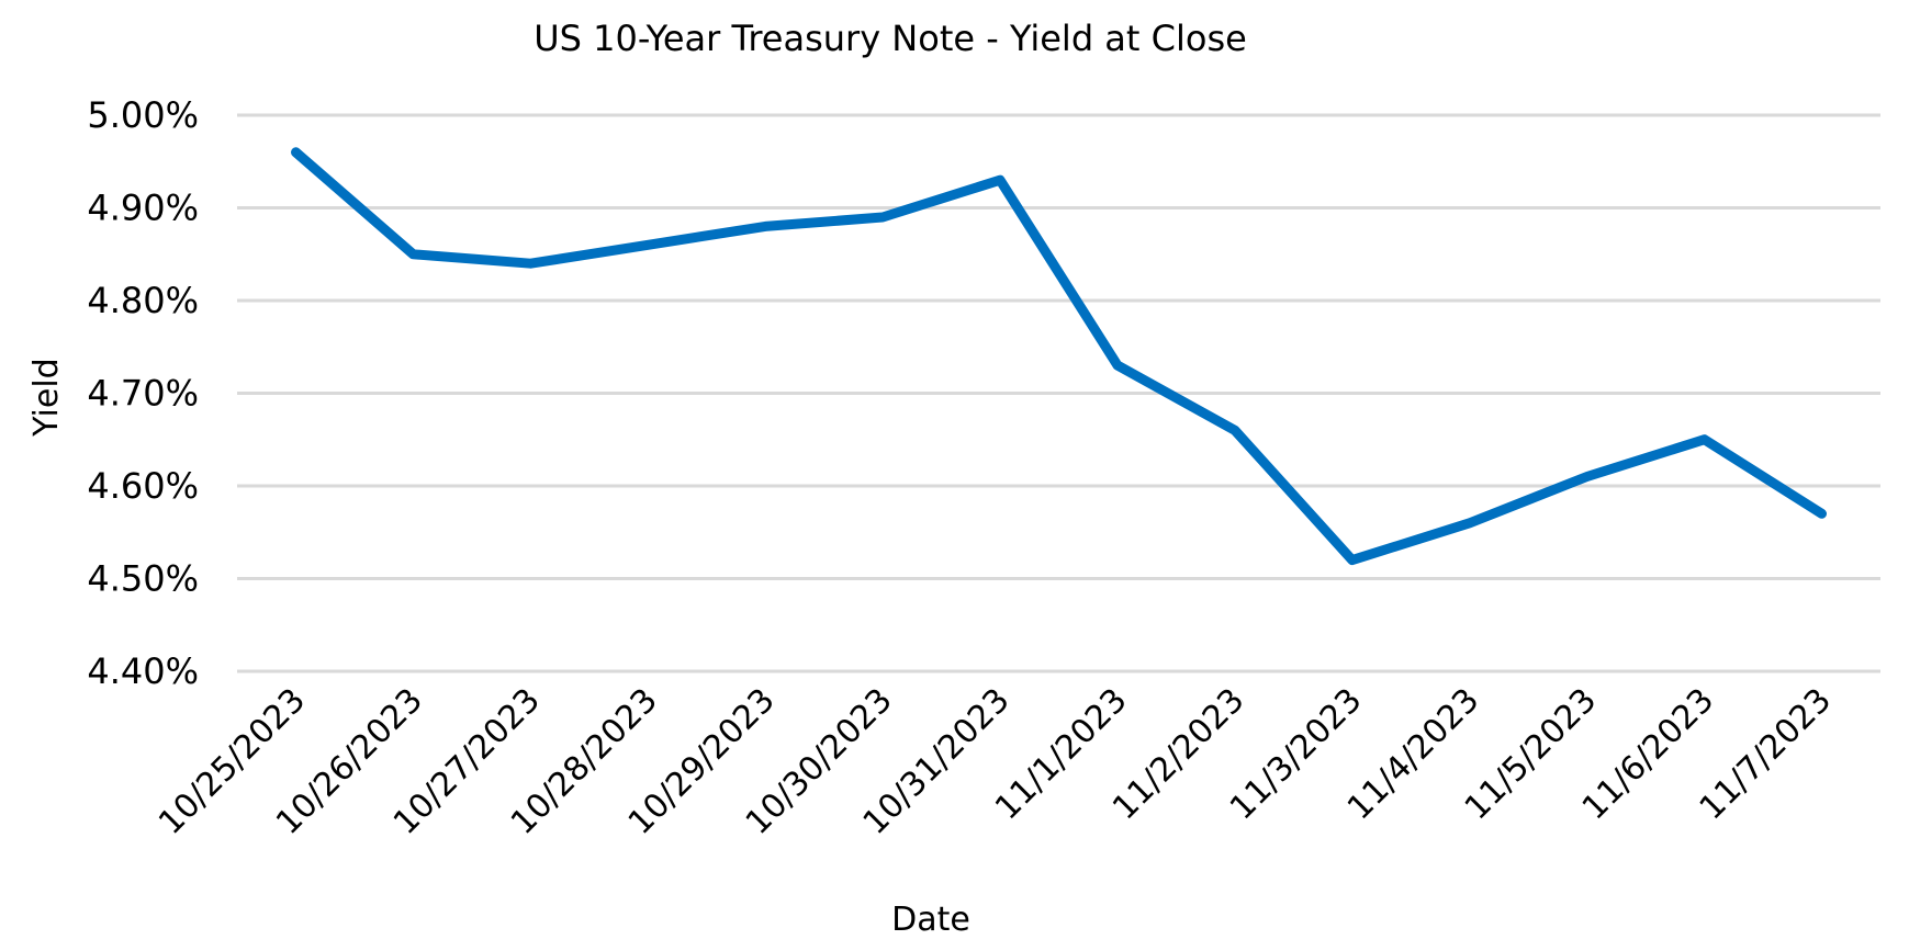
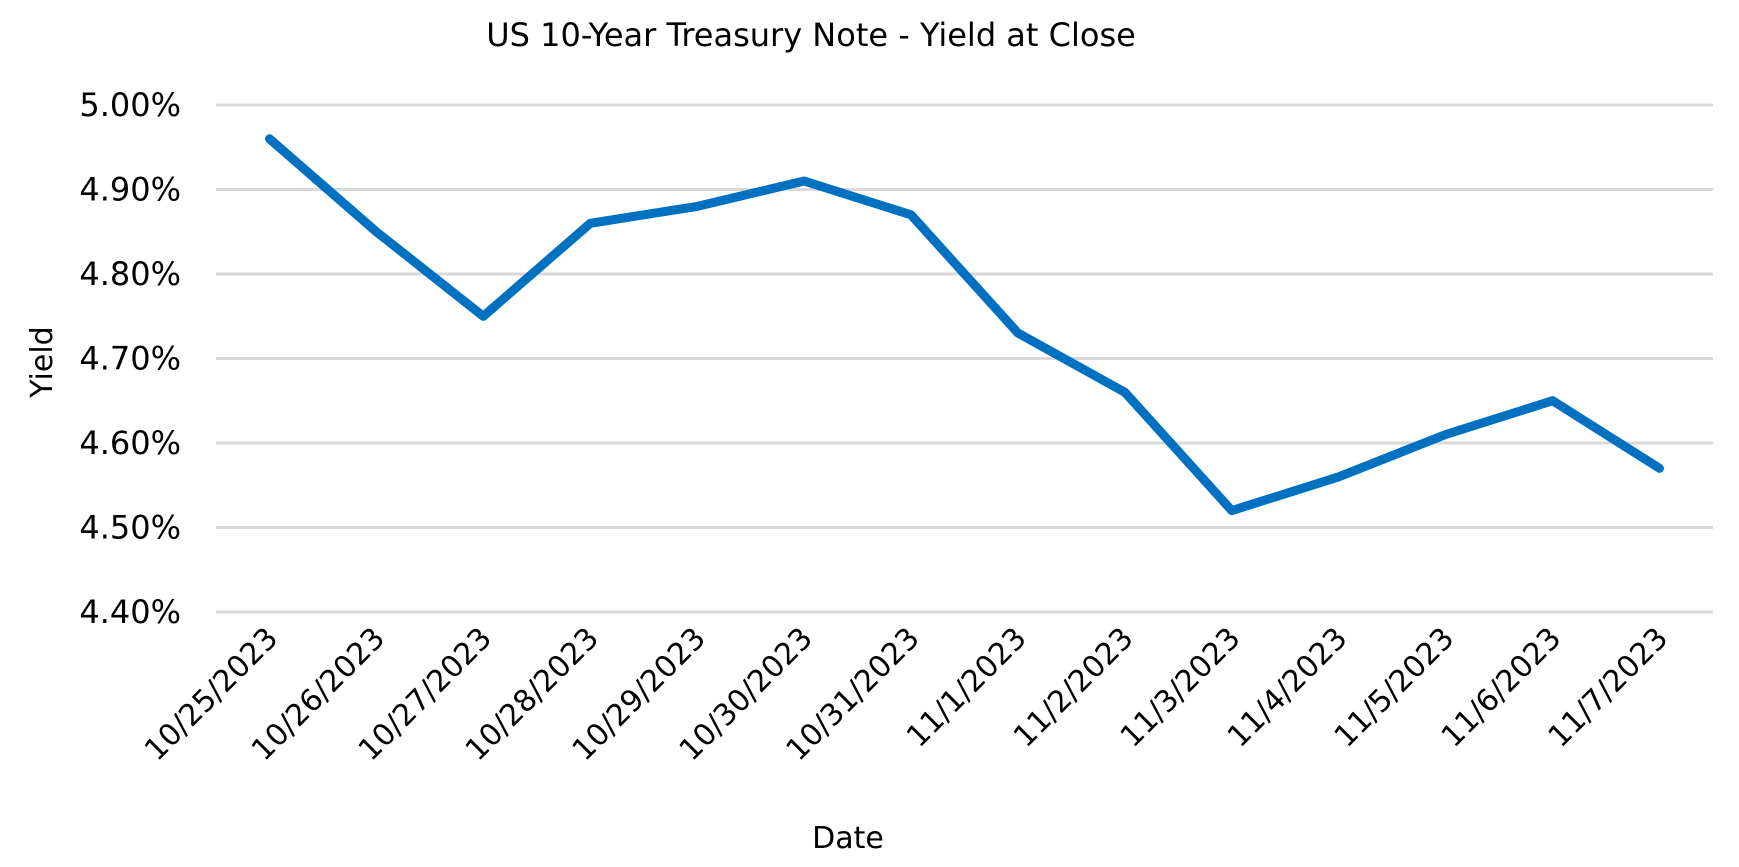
10/27/2023: 4.84% -> 4.75%
10/30/2023: 4.89% -> 4.91%
10/31/2023: 4.93% -> 4.87%
